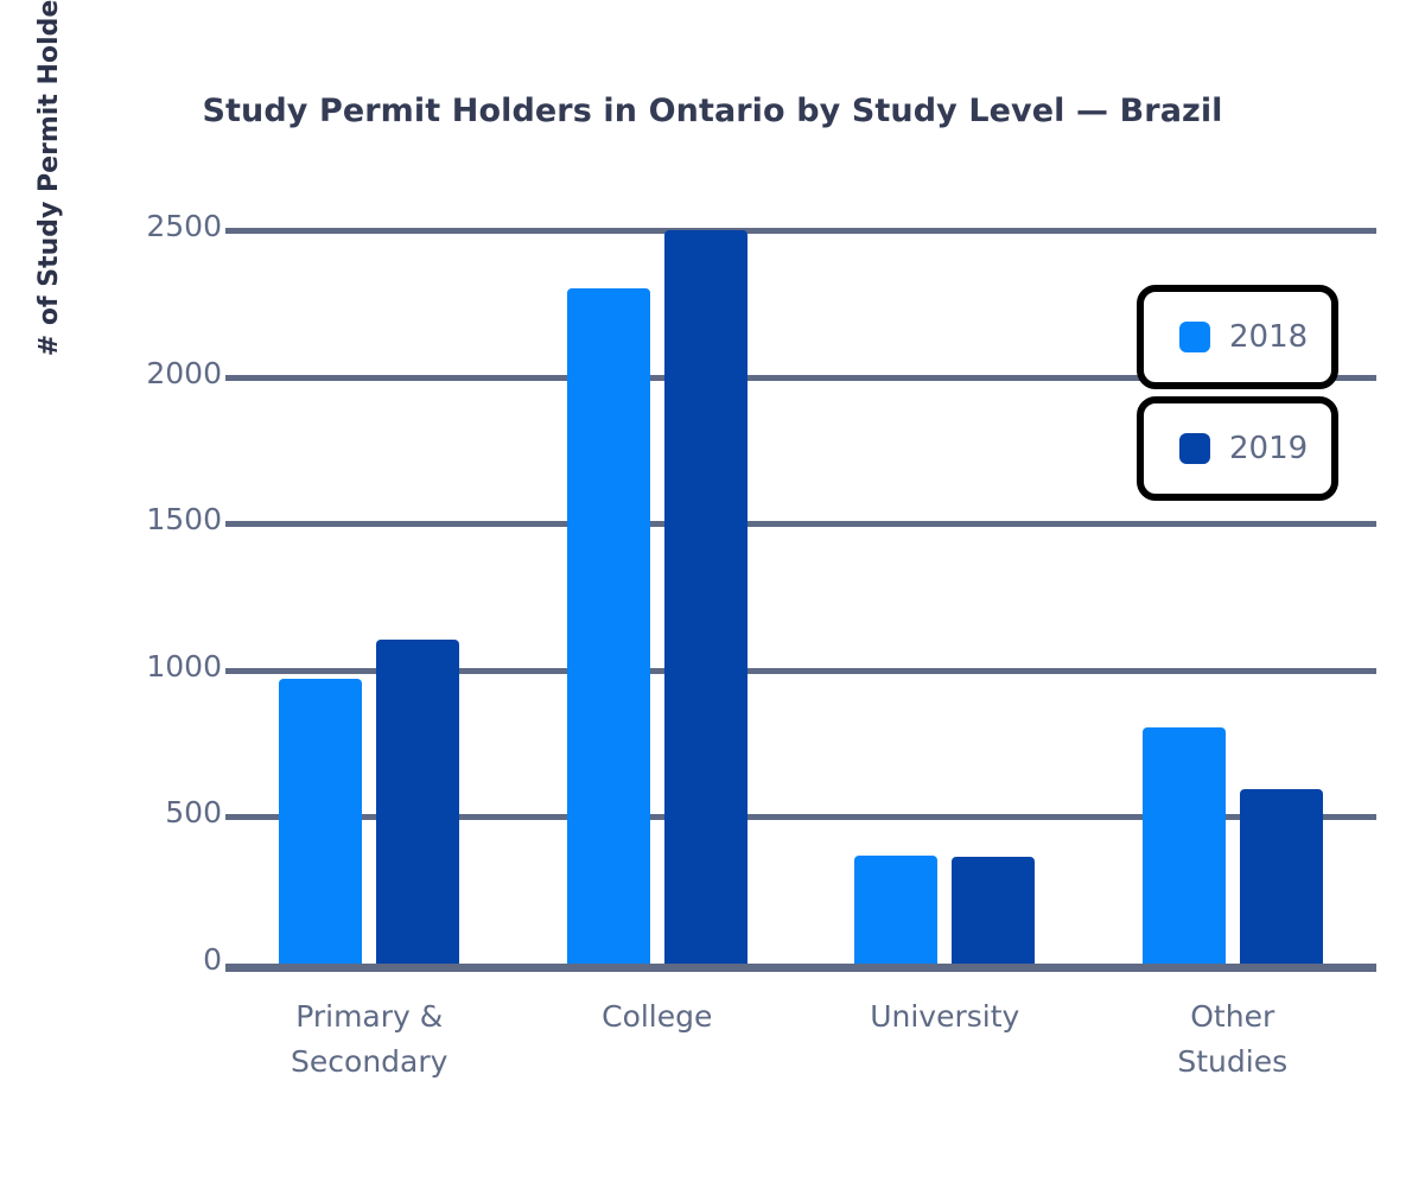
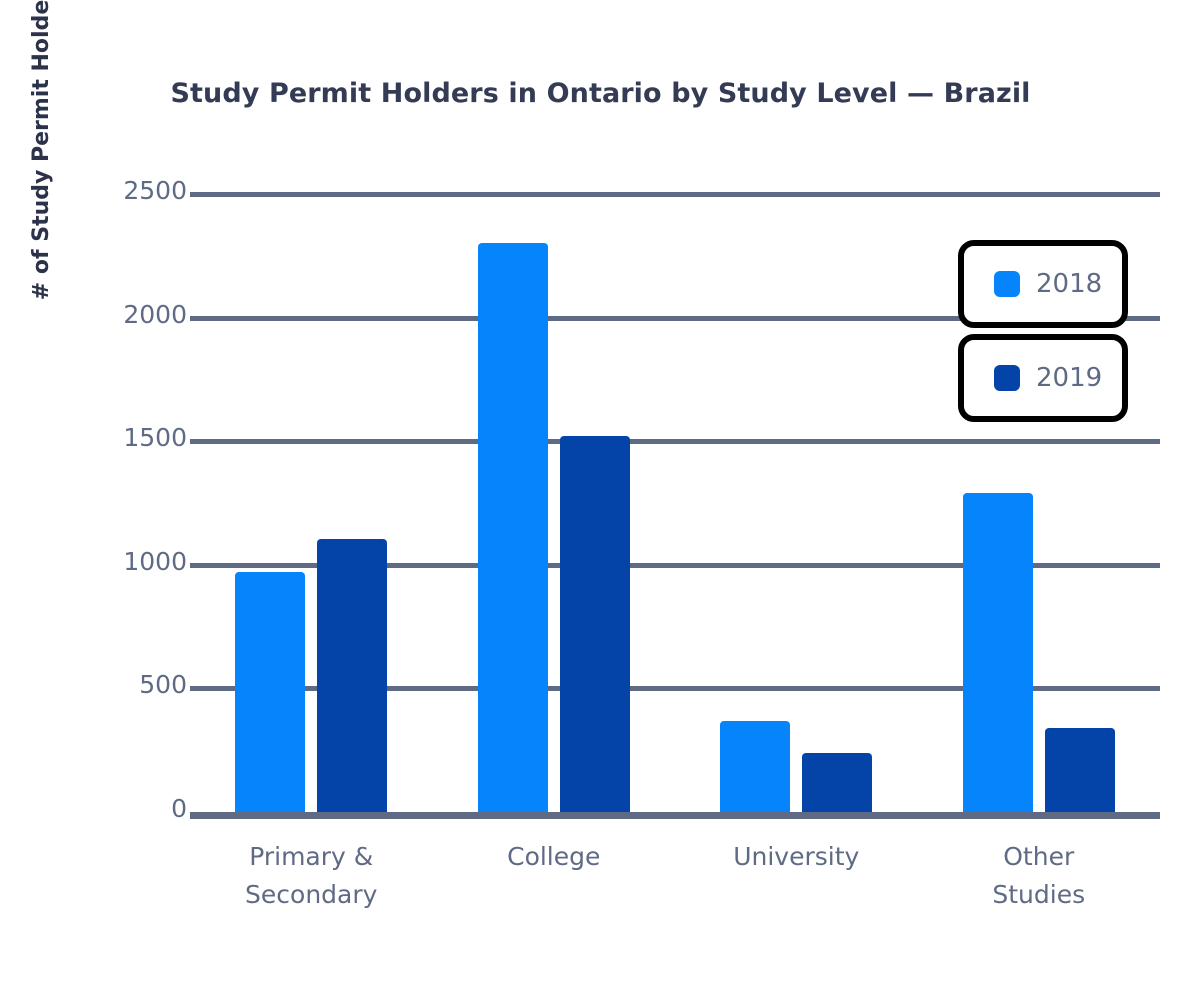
2019/College: 2500 -> 1520
2019/University: 360 -> 240
2018/Other Studies: 800 -> 1290
2019/Other Studies: 600 -> 340
